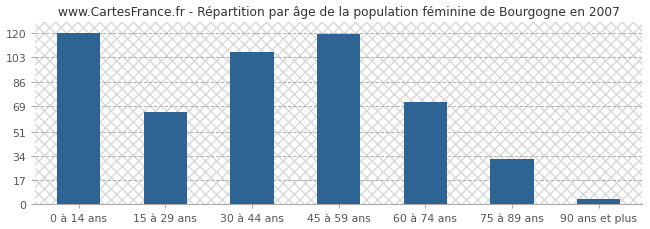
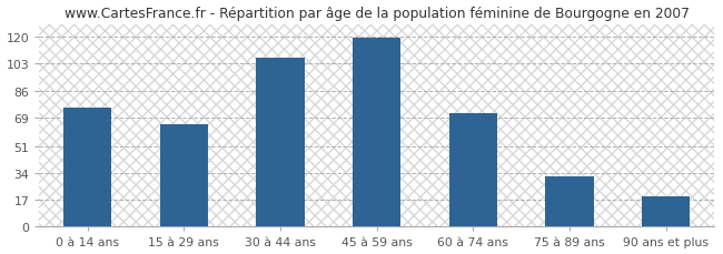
0 à 14 ans: 120 -> 75
90 ans et plus: 4 -> 19
